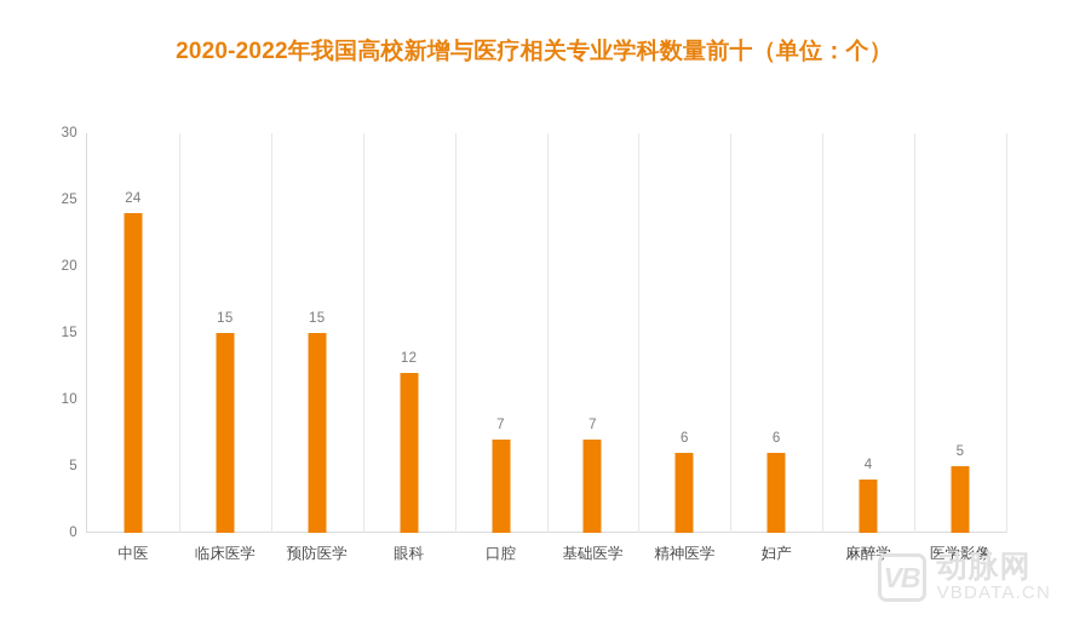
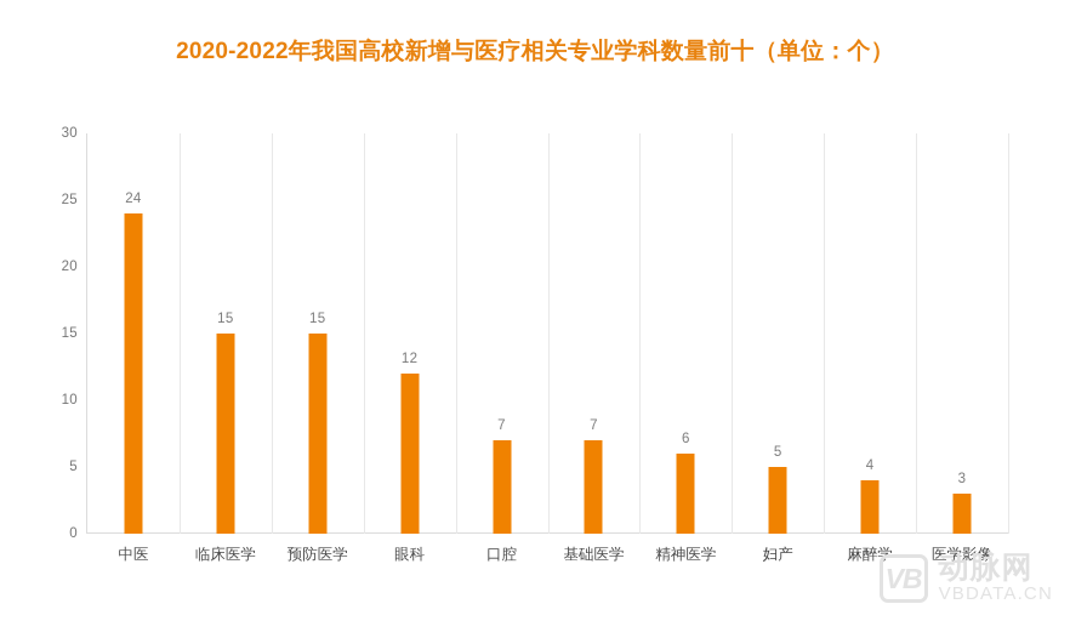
妇产: 6 -> 5
医学影像: 5 -> 3
